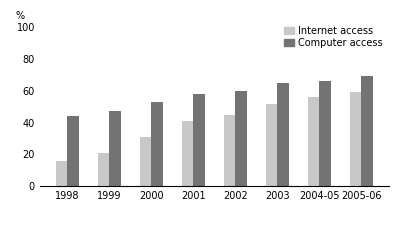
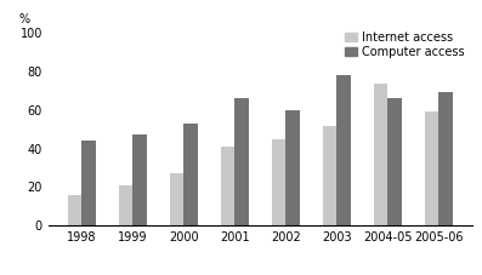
Internet access/2000: 31 -> 27
Computer access/2001: 58 -> 66
Computer access/2003: 65 -> 78
Internet access/2004-05: 56 -> 74
